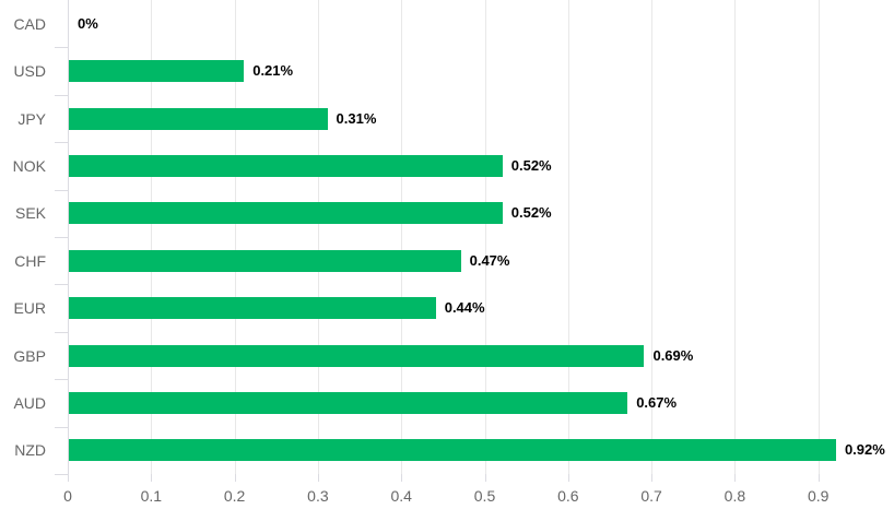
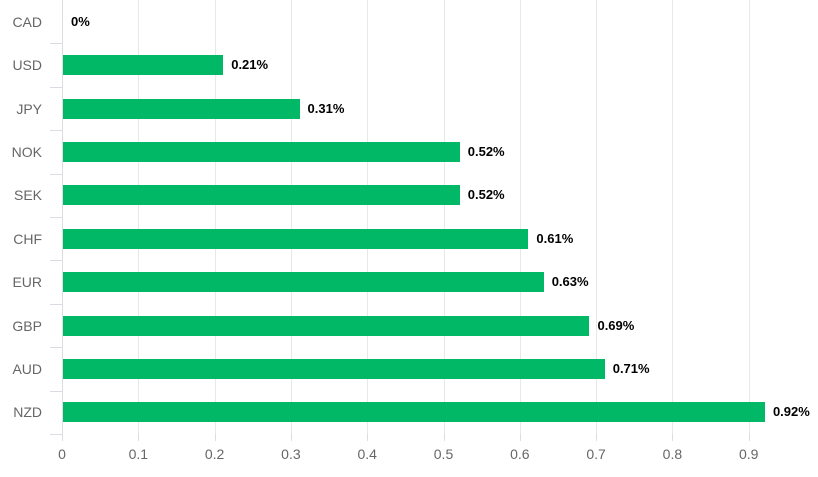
CHF: 0.47% -> 0.61%
EUR: 0.44% -> 0.63%
AUD: 0.67% -> 0.71%
